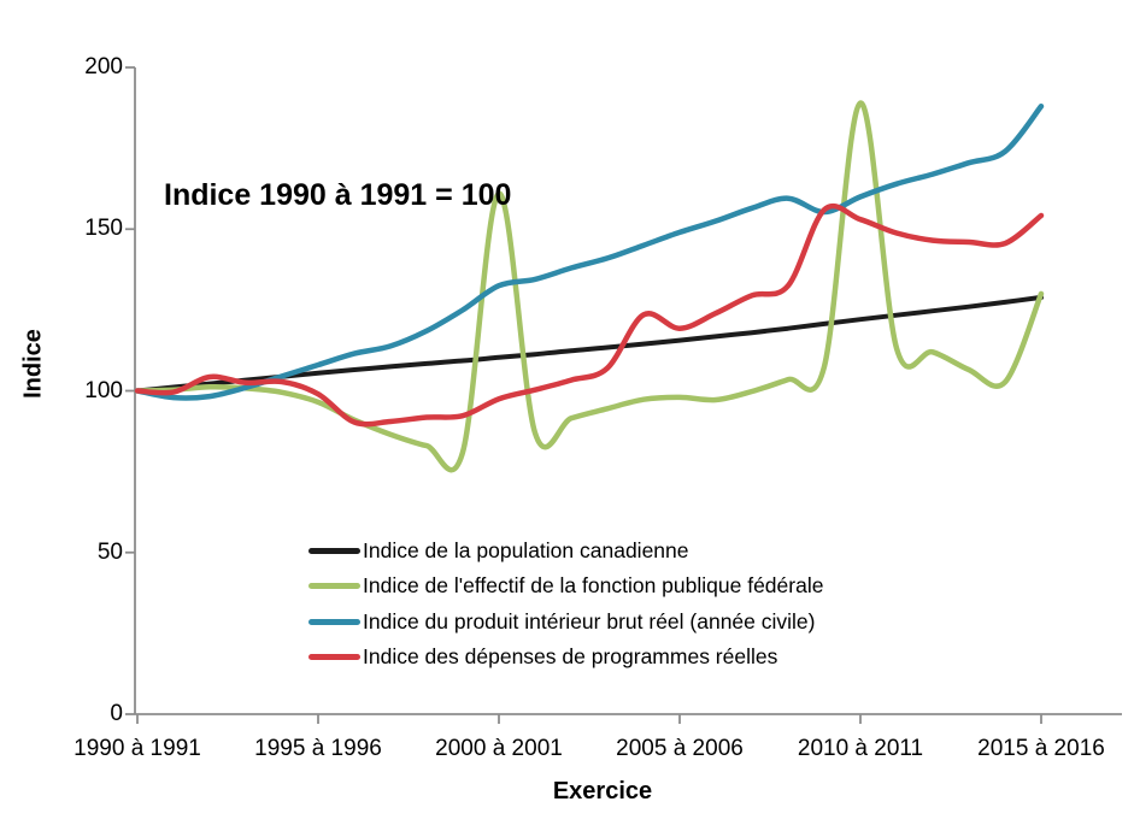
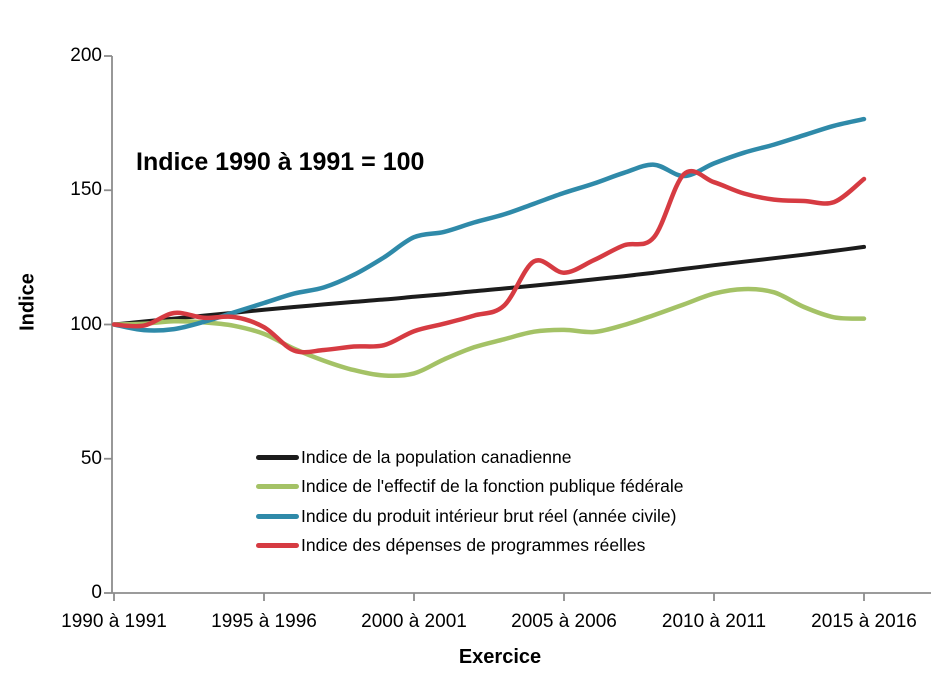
Indice de l'effectif de la fonction publique fédérale/2000 à 2001: 161 -> 82
Indice de l'effectif de la fonction publique fédérale/2010 à 2011: 189 -> 112
Indice de l'effectif de la fonction publique fédérale/2015 à 2016: 130 -> 102
Indice du produit intérieur brut réel (année civile)/2015 à 2016: 188 -> 176
